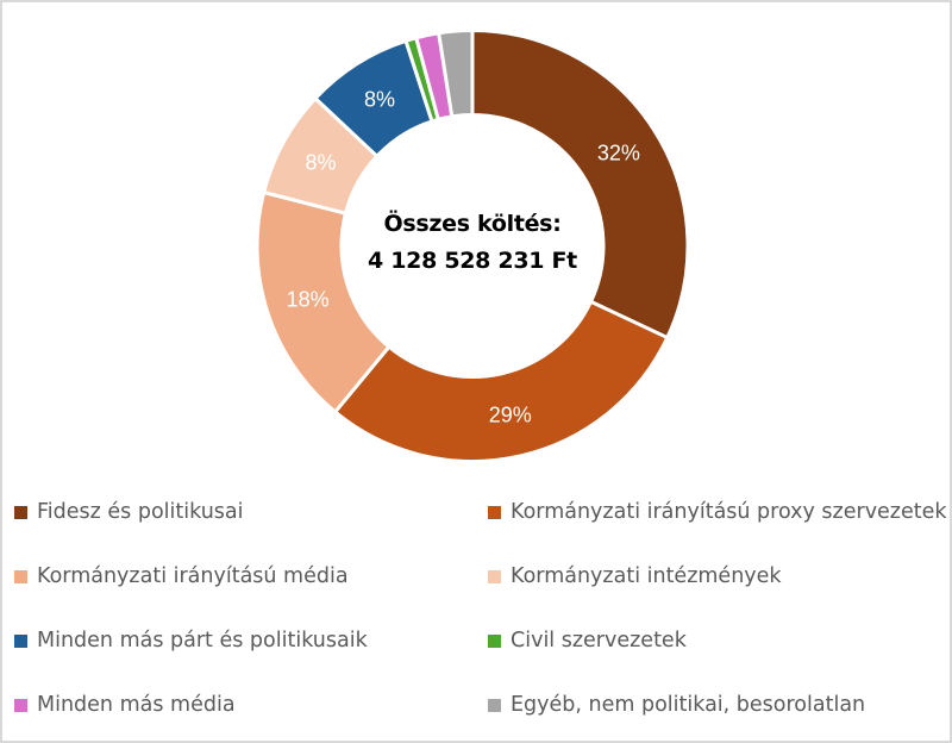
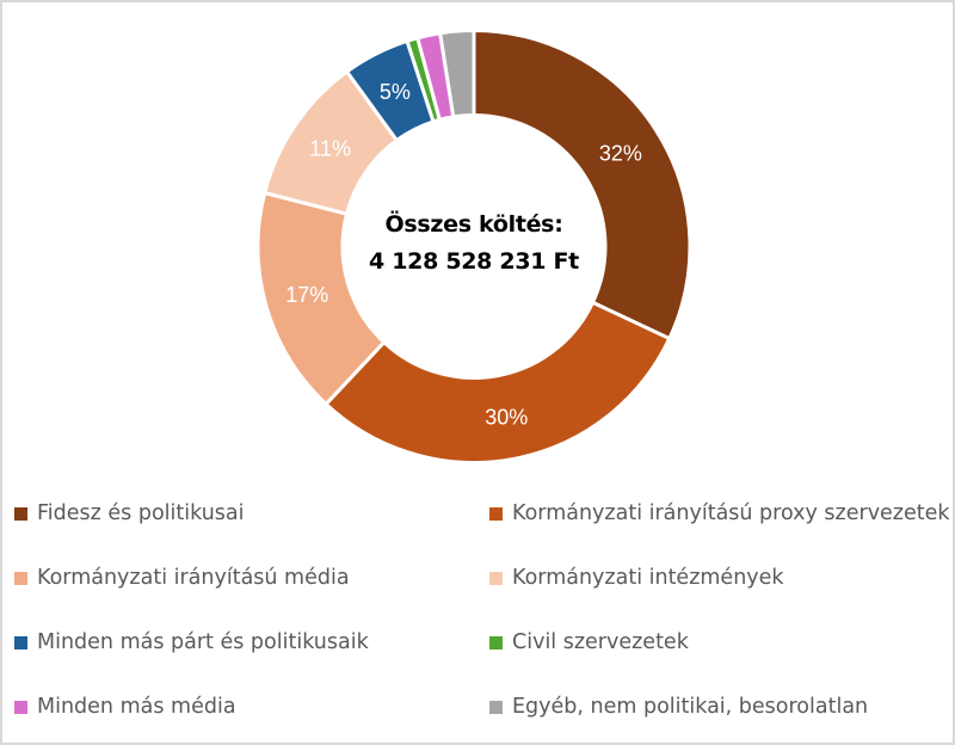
Kormányzati irányítású proxy szervezetek: 29% -> 30%
Kormányzati irányítású média: 18% -> 17%
Kormányzati intézmények: 8% -> 11%
Minden más párt és politikusaik: 8% -> 5%
